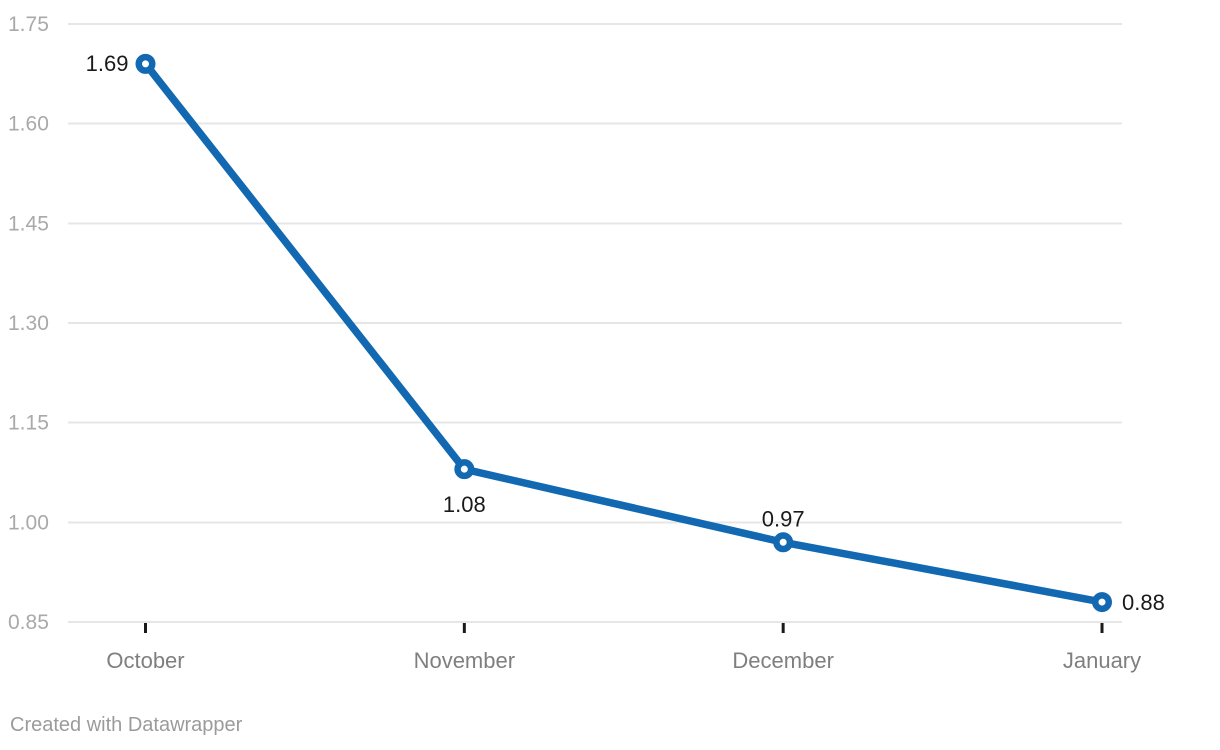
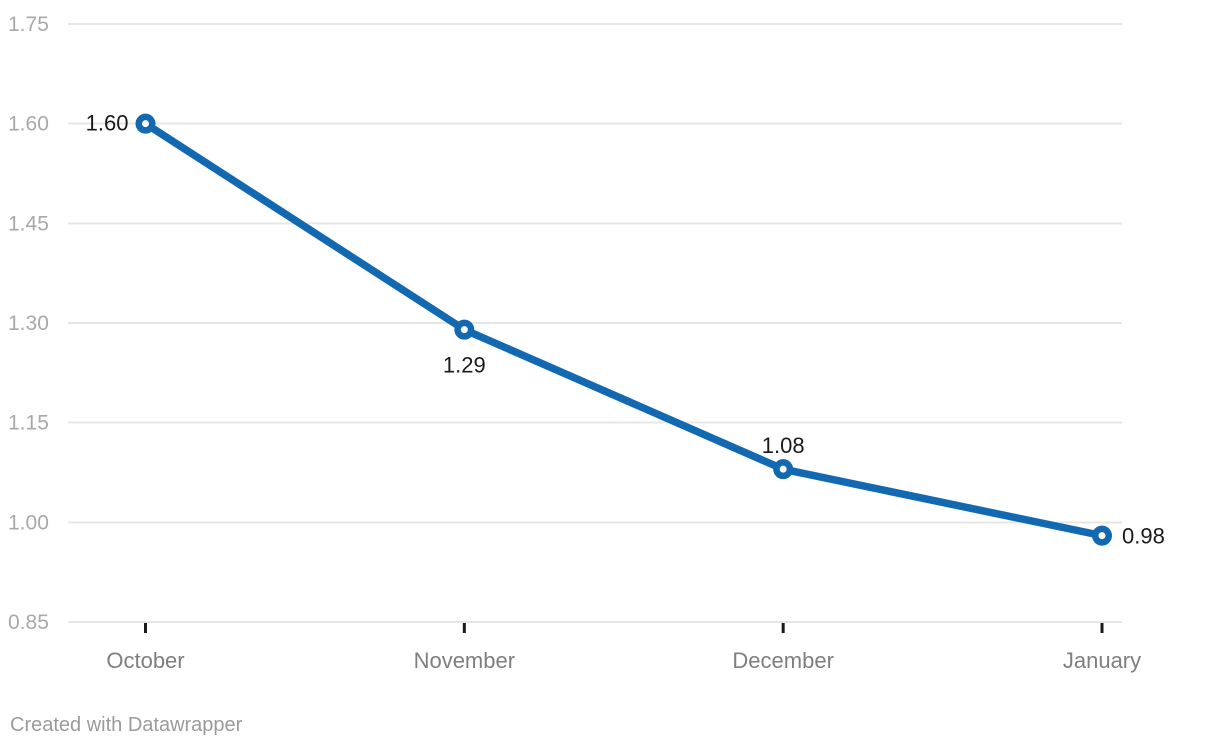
October: 1.69 -> 1.60
November: 1.08 -> 1.29
December: 0.97 -> 1.08
January: 0.88 -> 0.98
